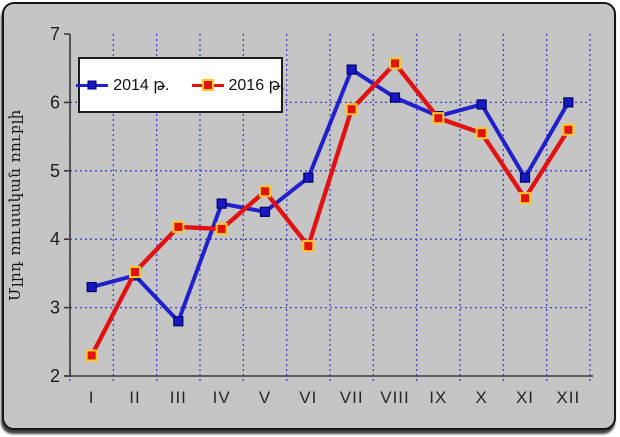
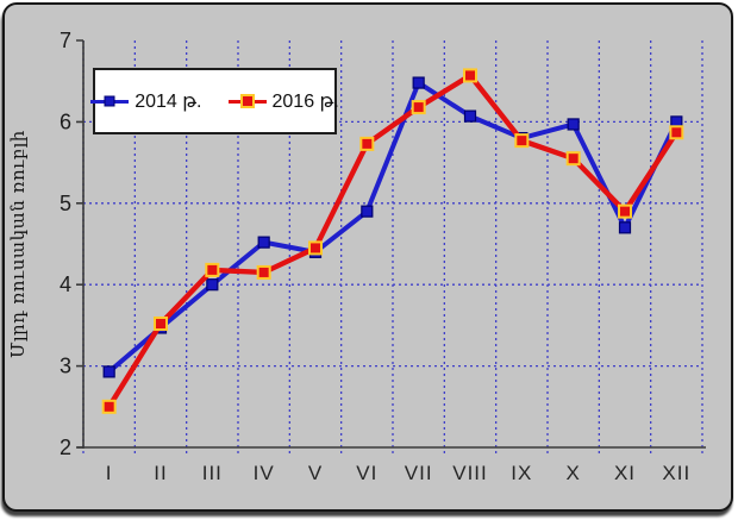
2014 թ./I: 3.3 -> 2.9
2016 թ./I: 2.3 -> 2.5
2014 թ./III: 2.8 -> 4.0
2016 թ./V: 4.7 -> 4.5
2016 թ./VI: 3.9 -> 5.7
2016 թ./VII: 5.9 -> 6.2
2014 թ./XI: 4.9 -> 4.7
2016 թ./XI: 4.6 -> 4.9
2016 թ./XII: 5.6 -> 5.9
